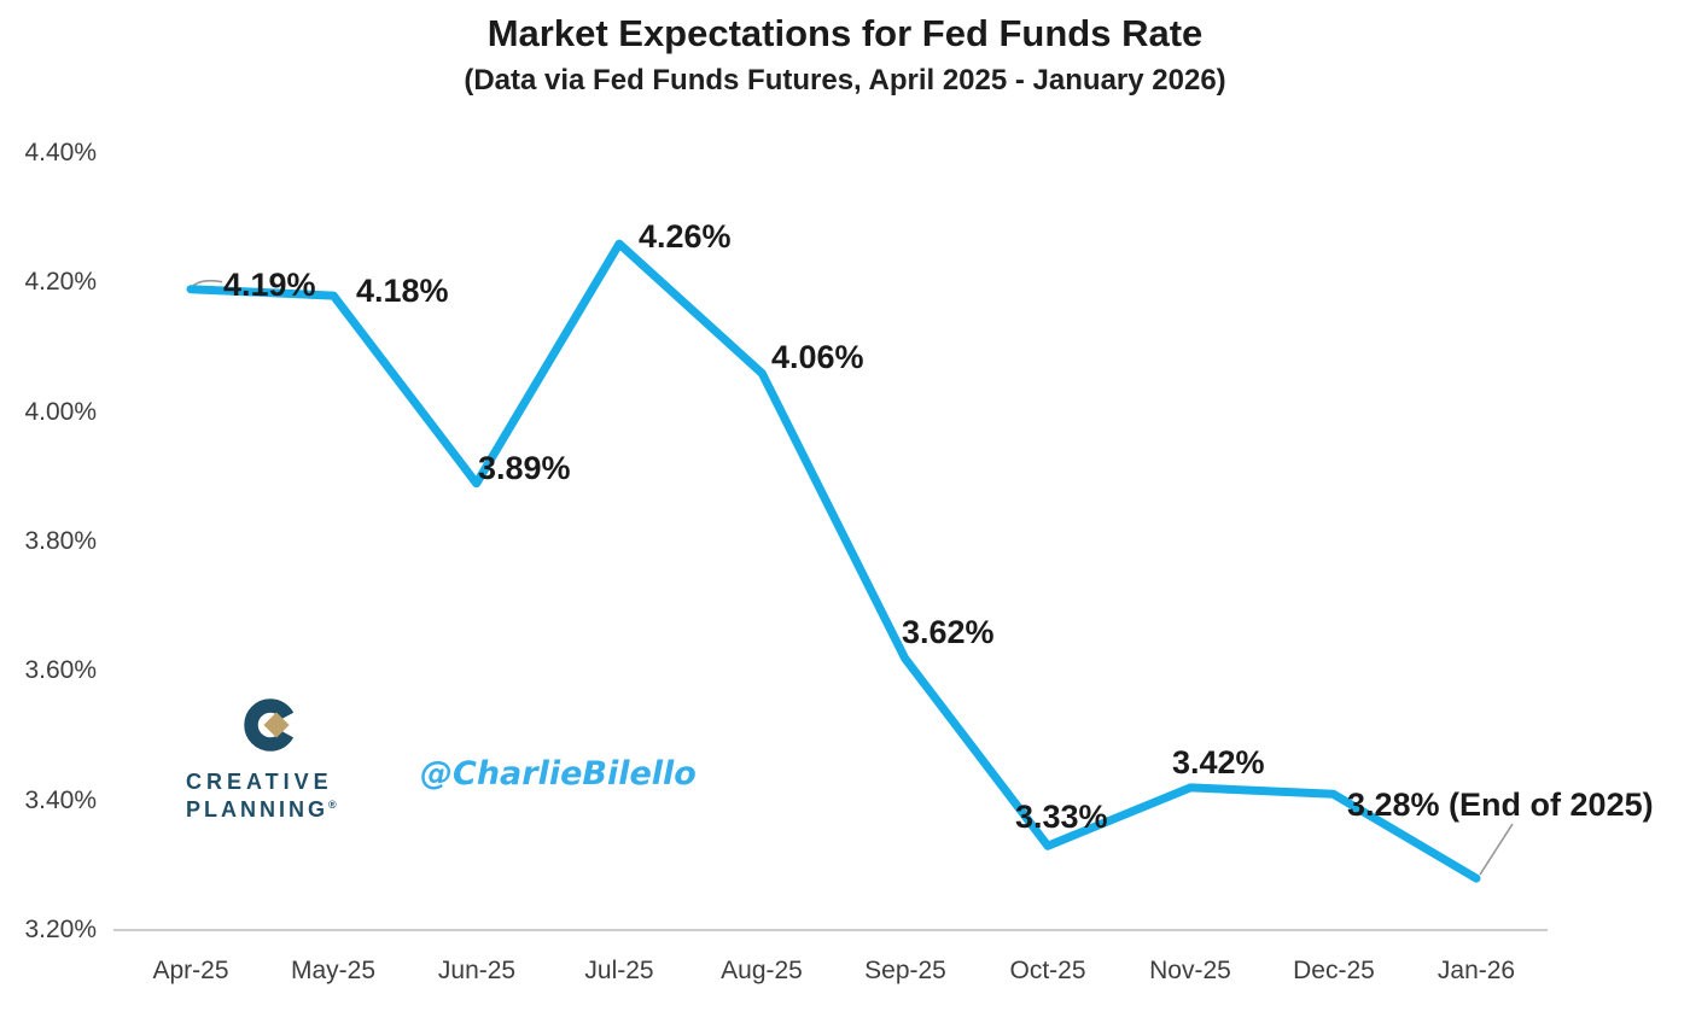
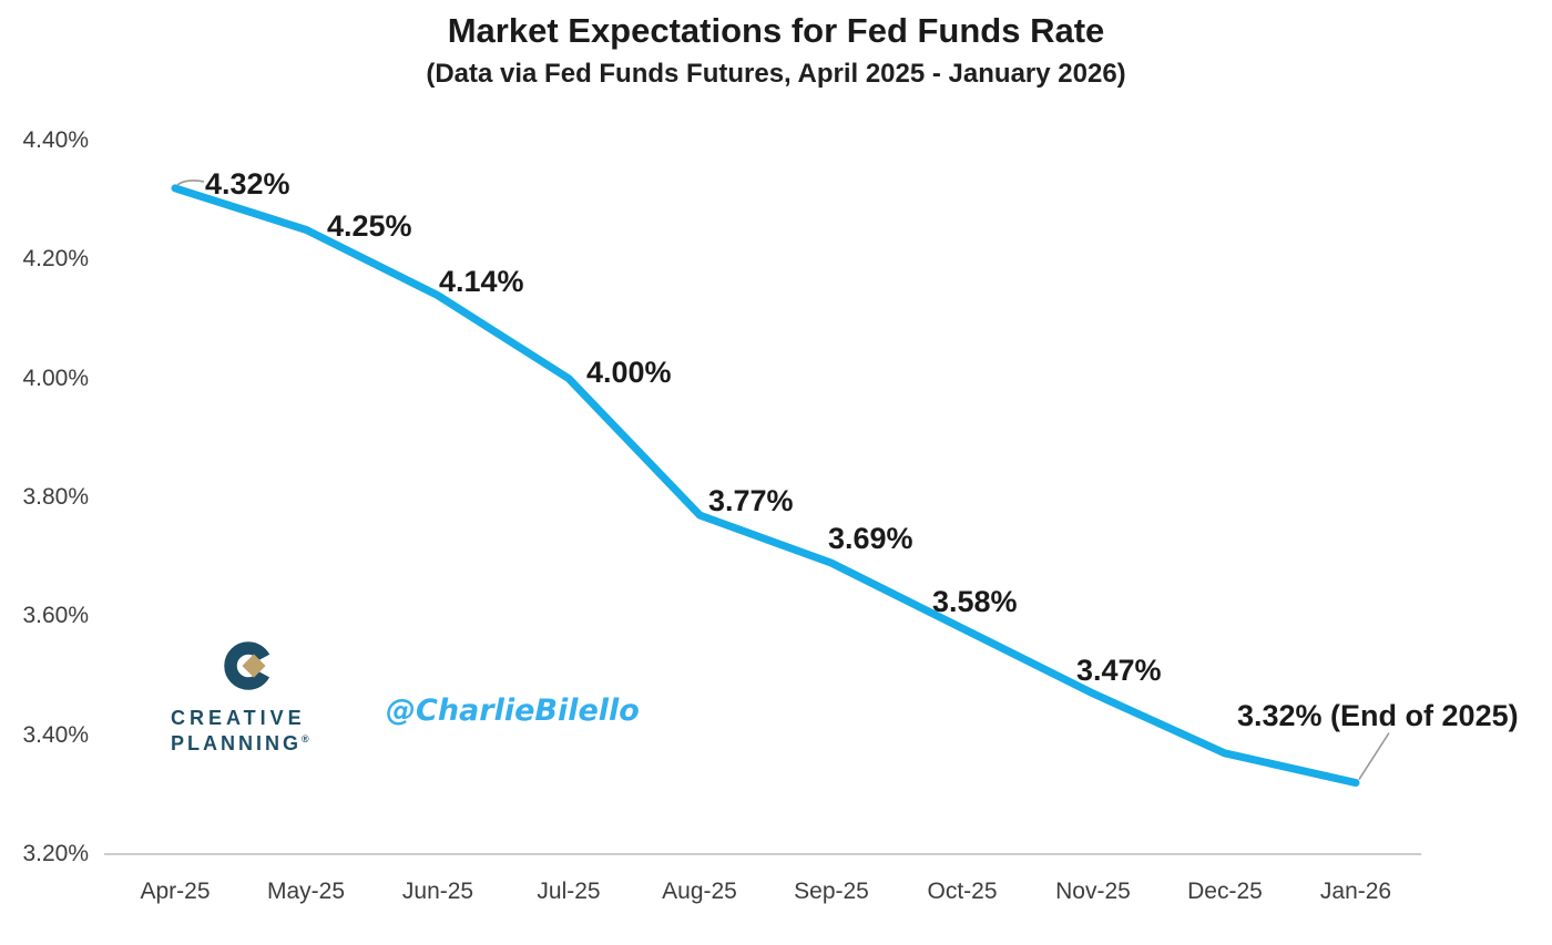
Apr-25: 4.19% -> 4.32%
May-25: 4.18% -> 4.25%
Jun-25: 3.89% -> 4.14%
Jul-25: 4.26% -> 4.00%
Aug-25: 4.06% -> 3.77%
Sep-25: 3.62% -> 3.69%
Oct-25: 3.33% -> 3.58%
Nov-25: 3.42% -> 3.47%
Dec-25: 3.41% -> 3.37%
Jan-26: 3.28% -> 3.32%
